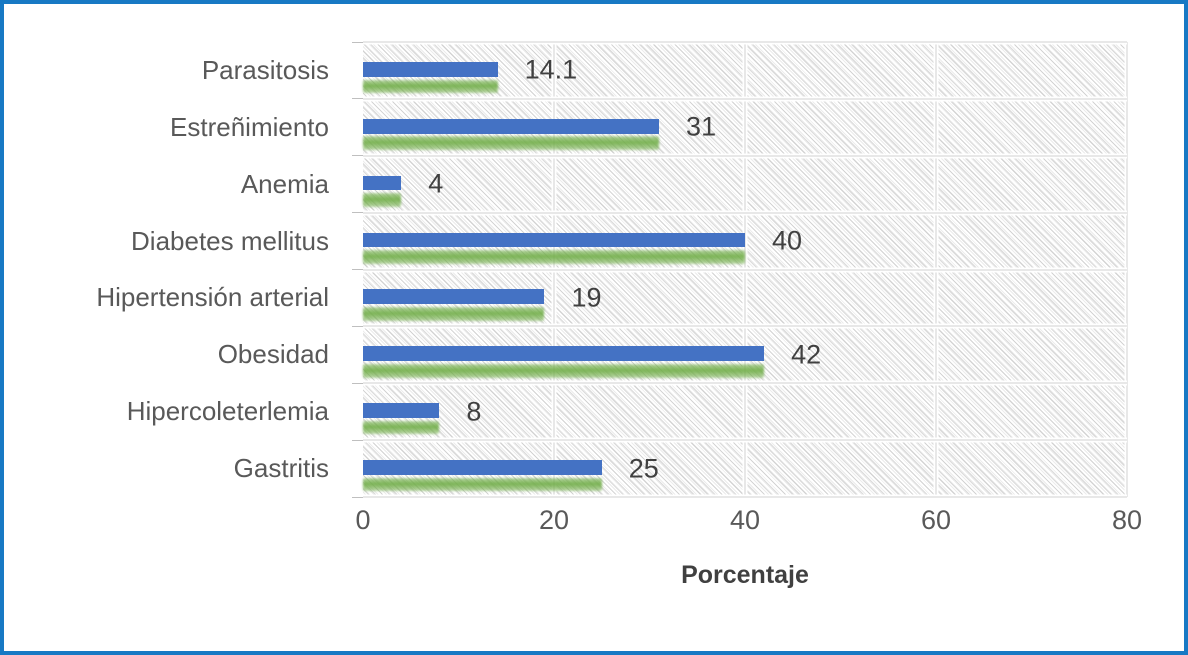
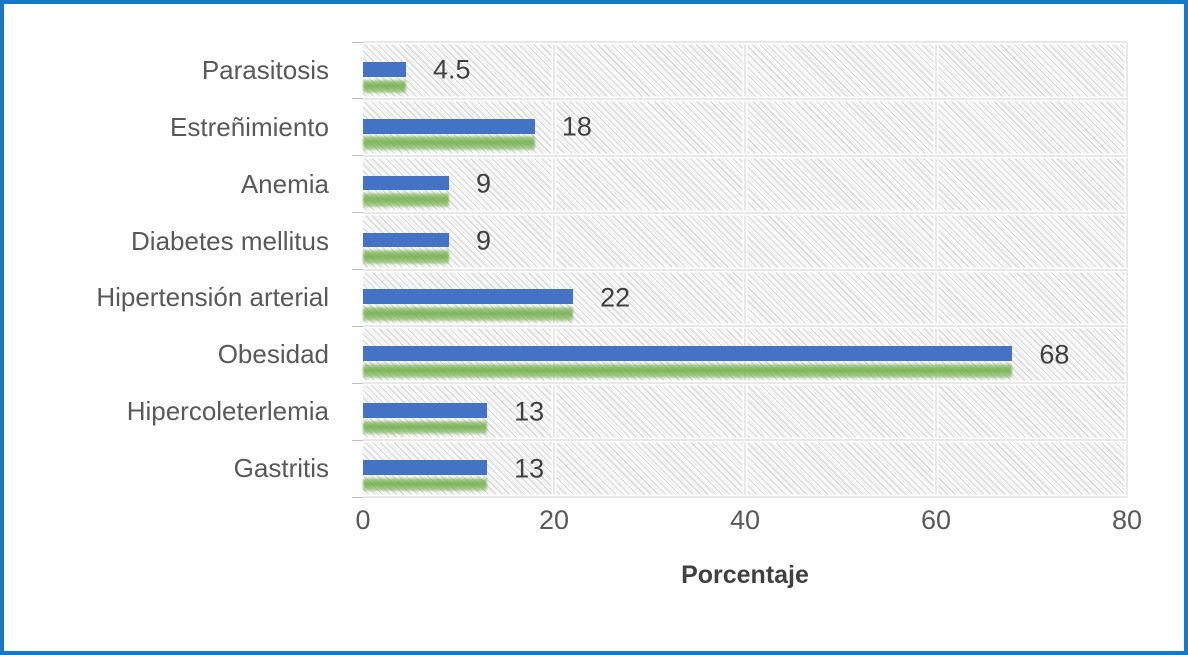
Parasitosis: 14.1 -> 4.5
Estreñimiento: 31 -> 18
Anemia: 4 -> 9
Diabetes mellitus: 40 -> 9
Hipertensión arterial: 19 -> 22
Obesidad: 42 -> 68
Hipercoleterlemia: 8 -> 13
Gastritis: 25 -> 13
